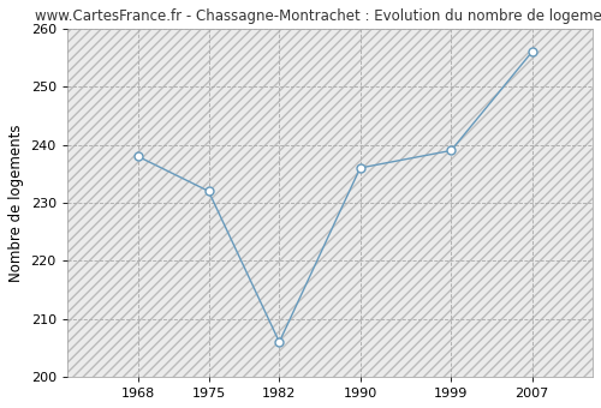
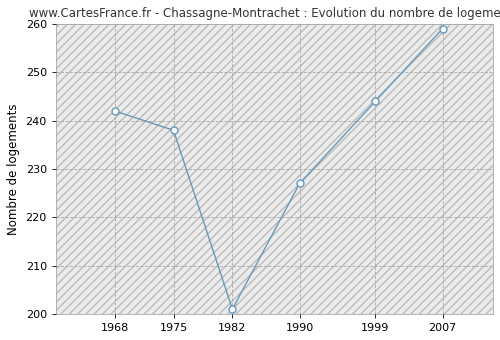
1968: 238 -> 242
1975: 232 -> 238
1982: 206 -> 201
1990: 236 -> 227
1999: 239 -> 244
2007: 256 -> 259
